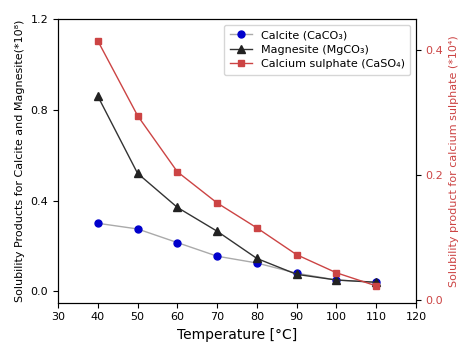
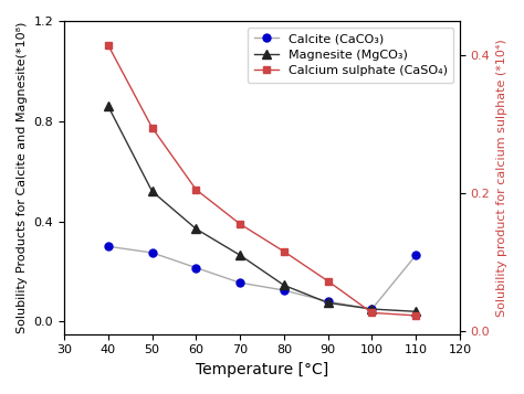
Calcium sulphate (CaSO₄)/100: 0.043 -> 0.026
Calcite (CaCO₃)/110: 0.040 -> 0.265
